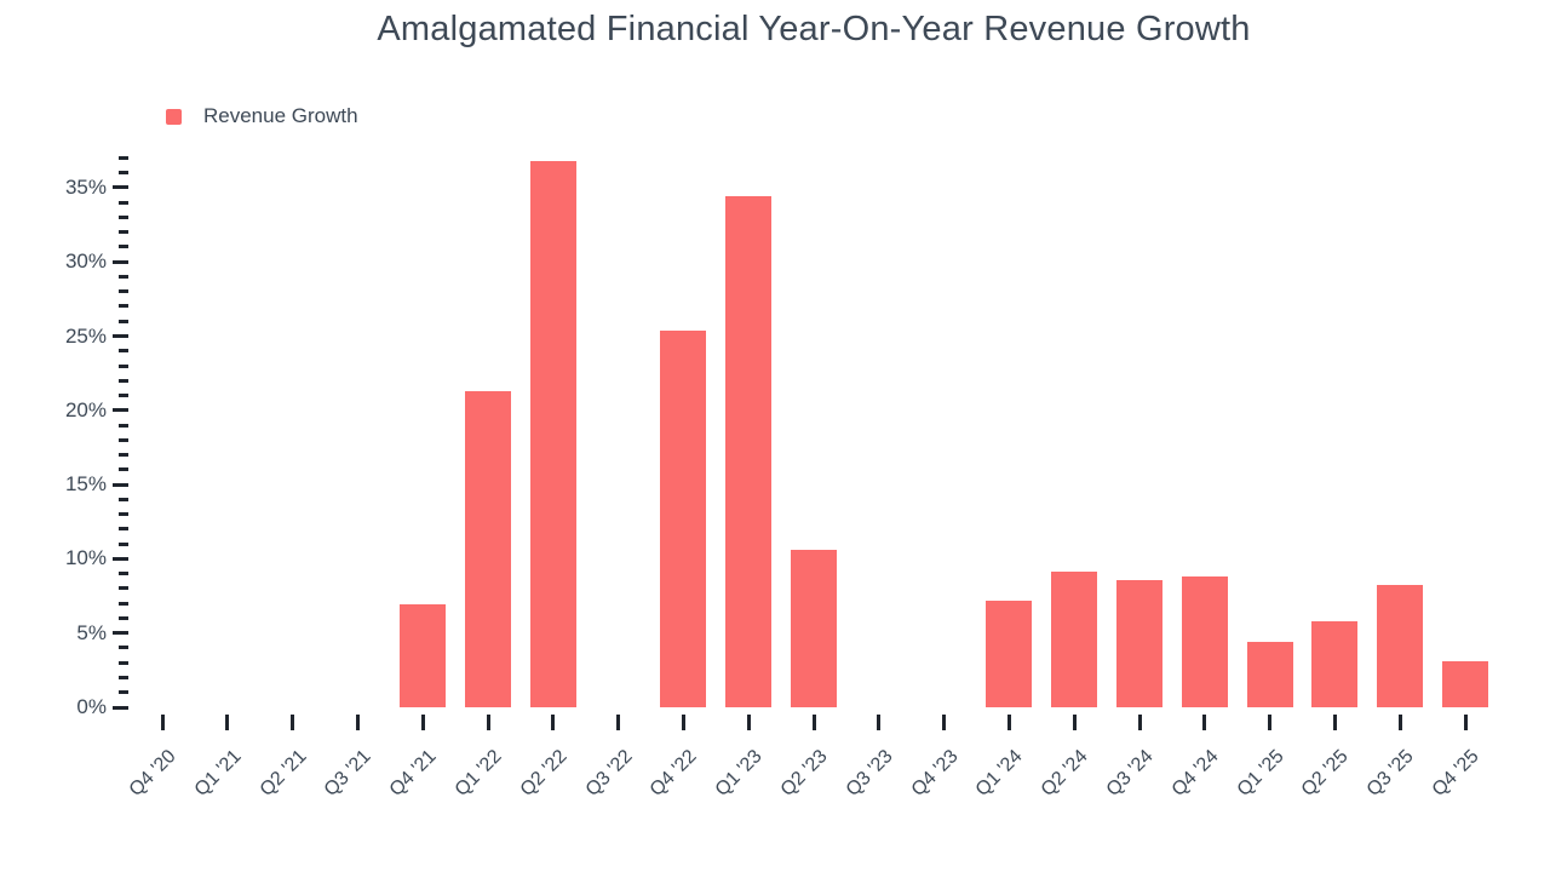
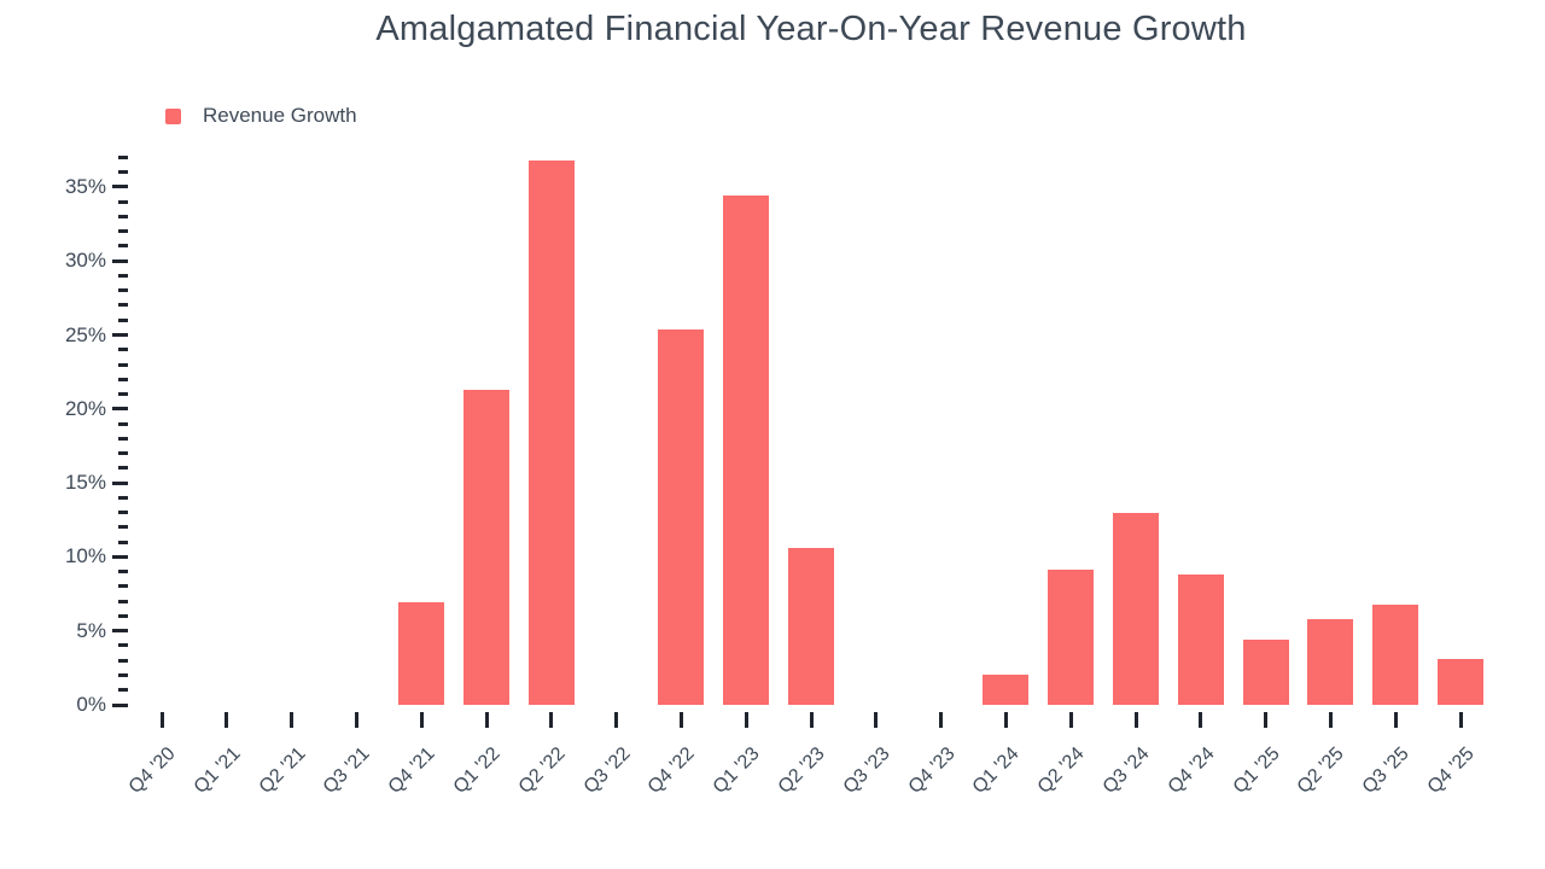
Q1 '24: 7.2% -> 2.0%
Q3 '24: 8.6% -> 13.0%
Q3 '25: 8.2% -> 6.8%
